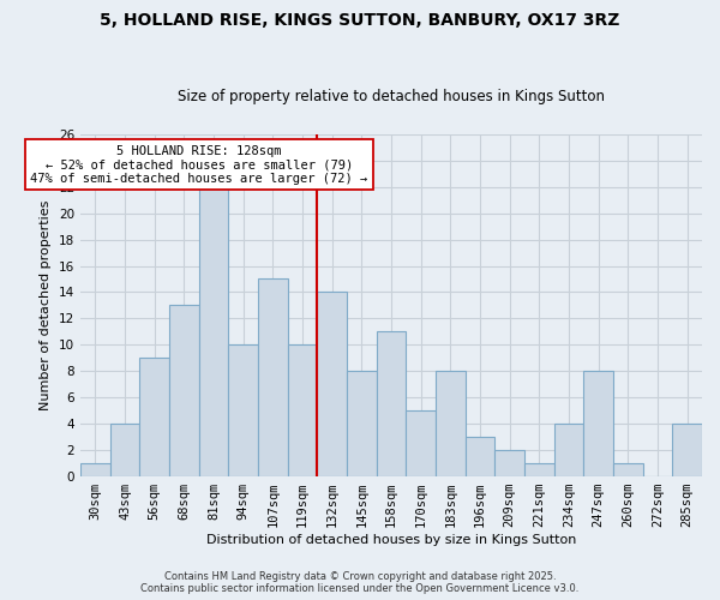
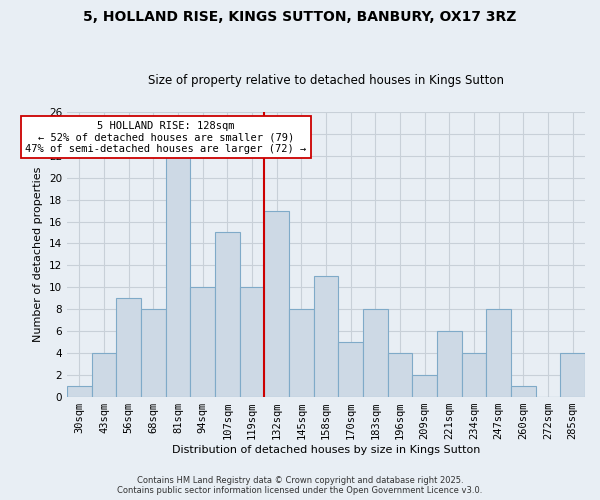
68sqm: 13 -> 8
132sqm: 14 -> 17
196sqm: 3 -> 4
221sqm: 1 -> 6
